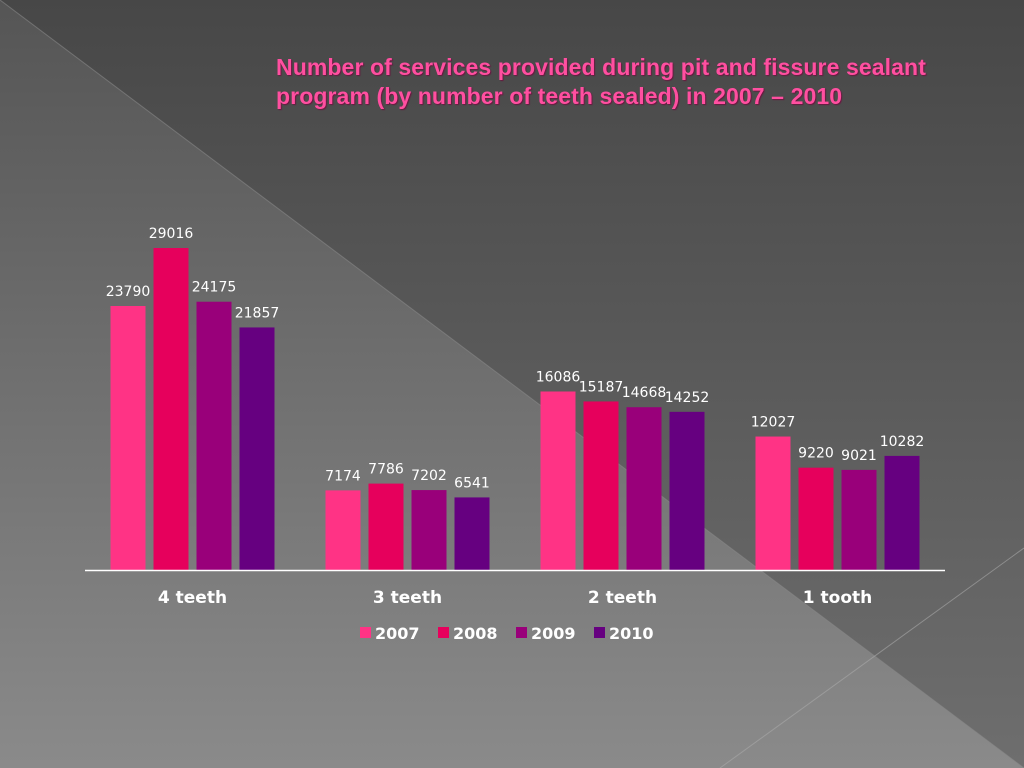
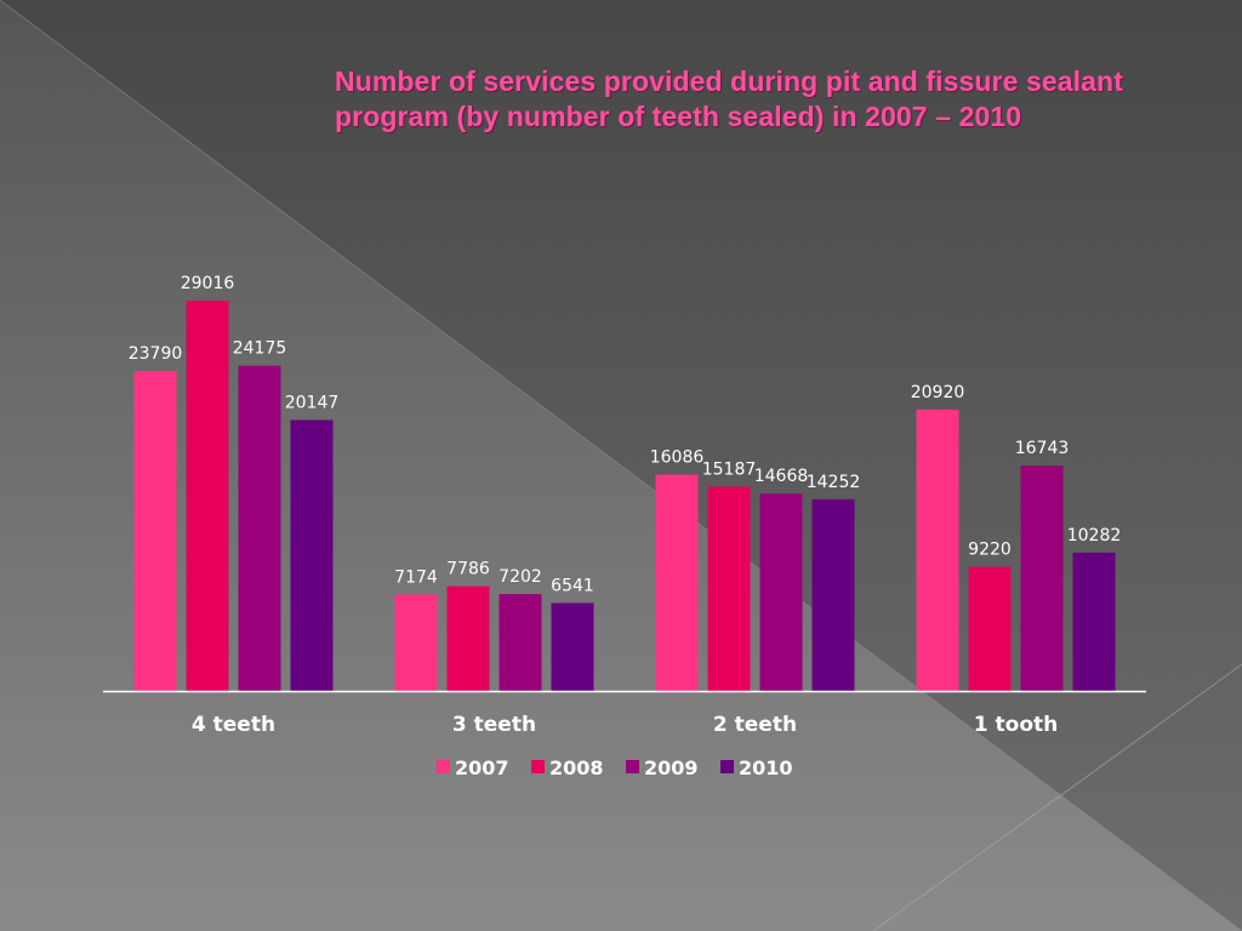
2010/4 teeth: 21857 -> 20147
2007/1 tooth: 12027 -> 20920
2009/1 tooth: 9021 -> 16743
